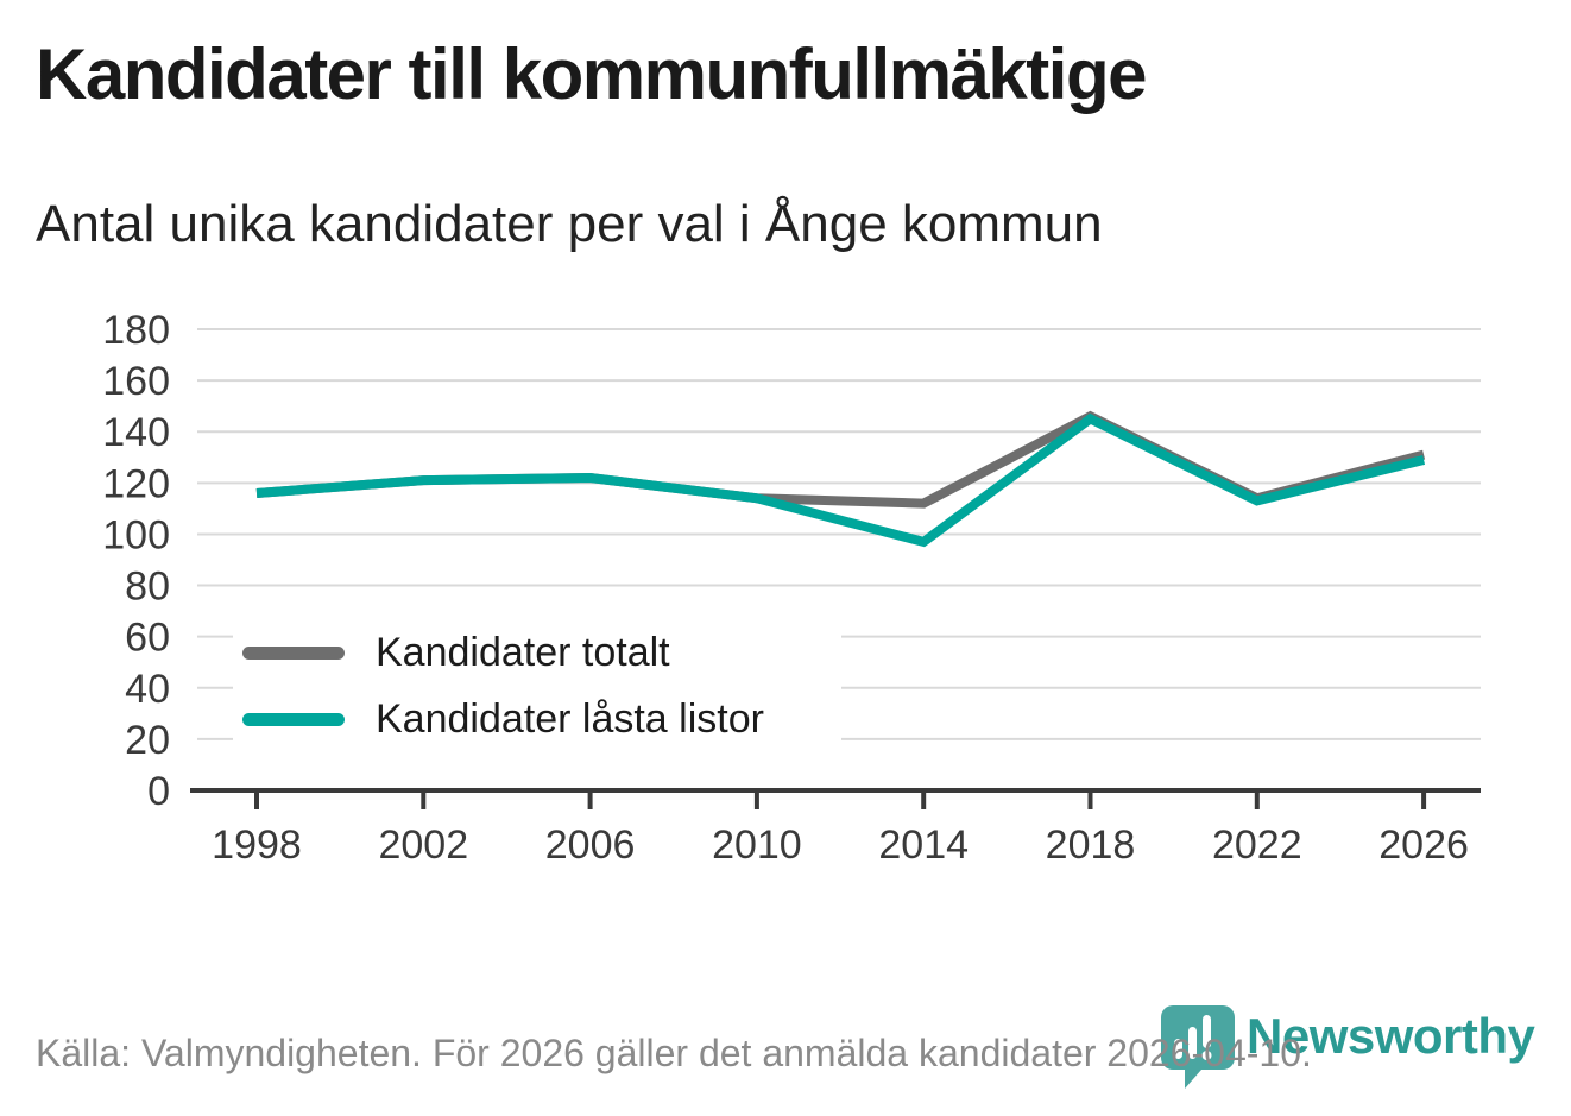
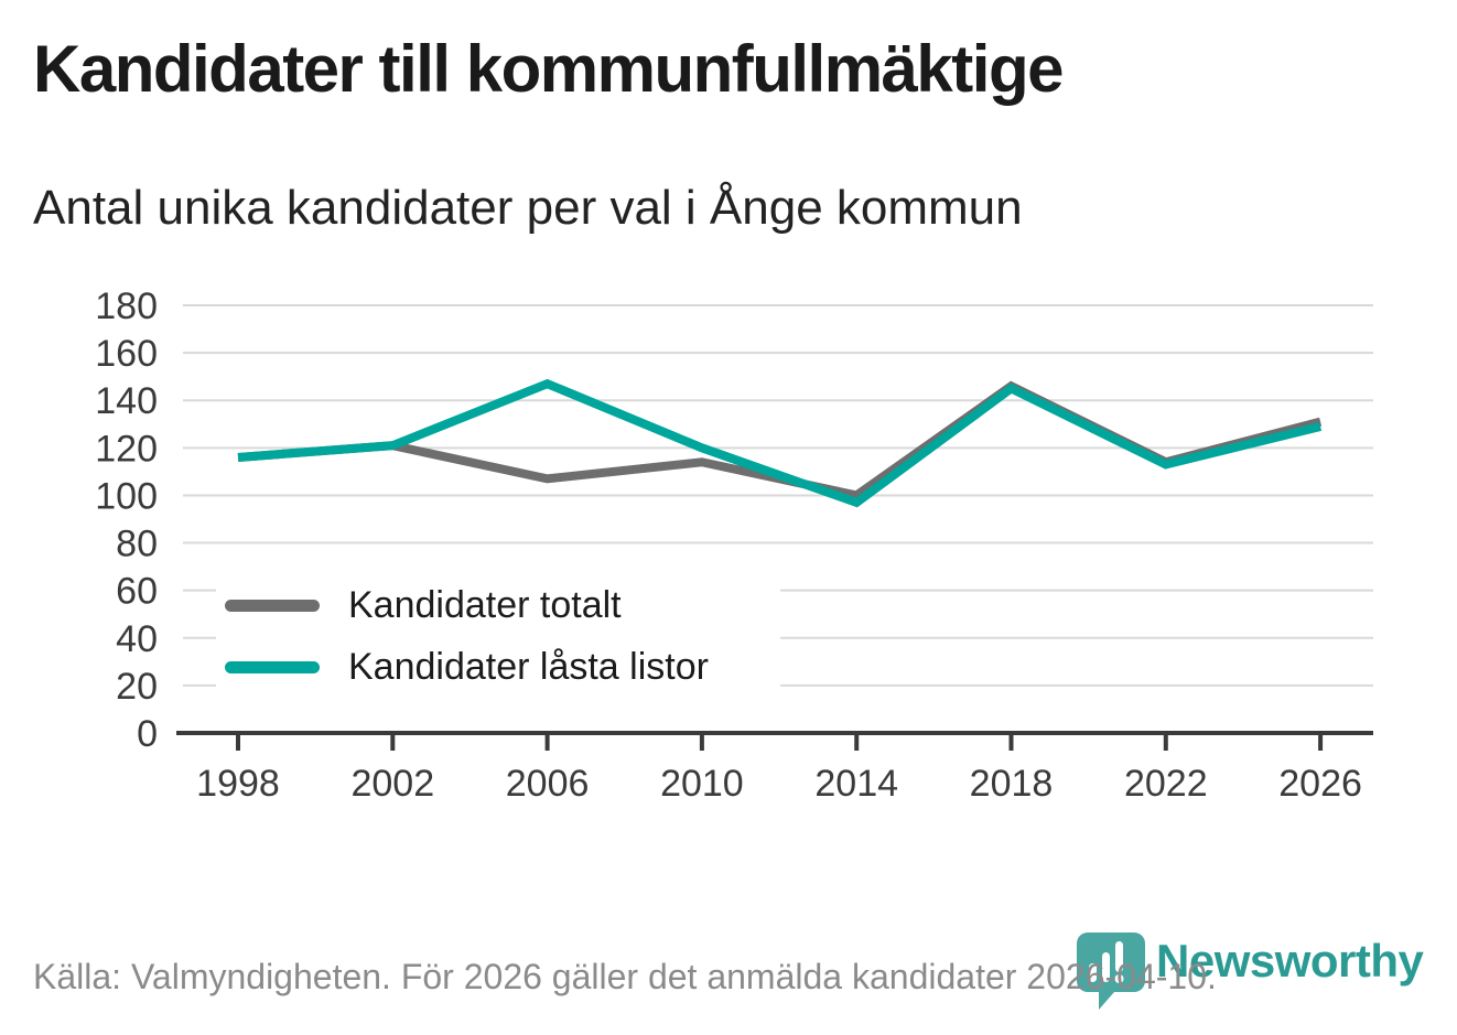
Kandidater totalt/2006: 122 -> 107
Kandidater låsta listor/2006: 122 -> 147
Kandidater låsta listor/2010: 114 -> 120
Kandidater totalt/2014: 112 -> 100
